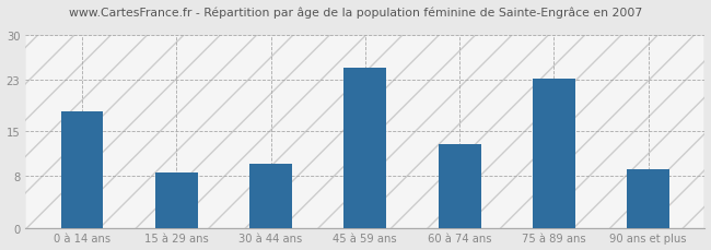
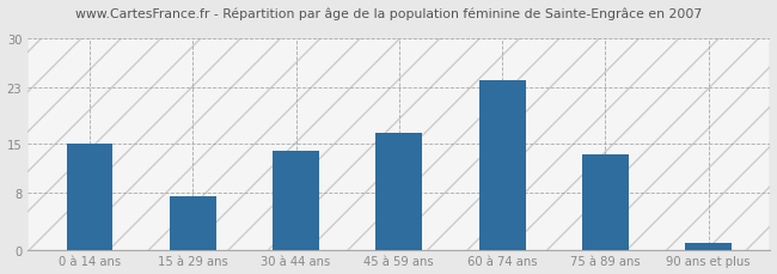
0 à 14 ans: 18.0 -> 15.0
15 à 29 ans: 8.6 -> 7.5
30 à 44 ans: 10.0 -> 14.0
45 à 59 ans: 24.8 -> 16.5
60 à 74 ans: 13.0 -> 24.0
75 à 89 ans: 23.2 -> 13.5
90 ans et plus: 9.0 -> 1.0
